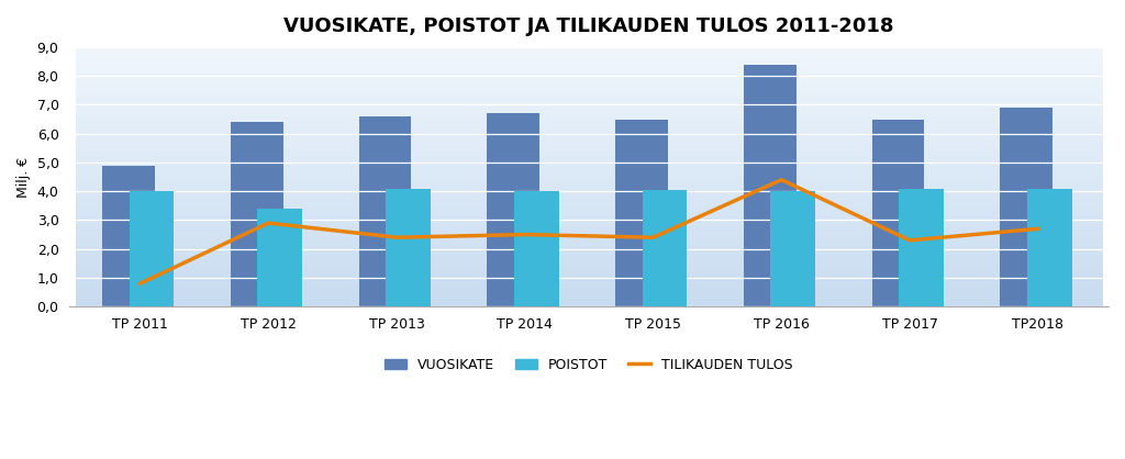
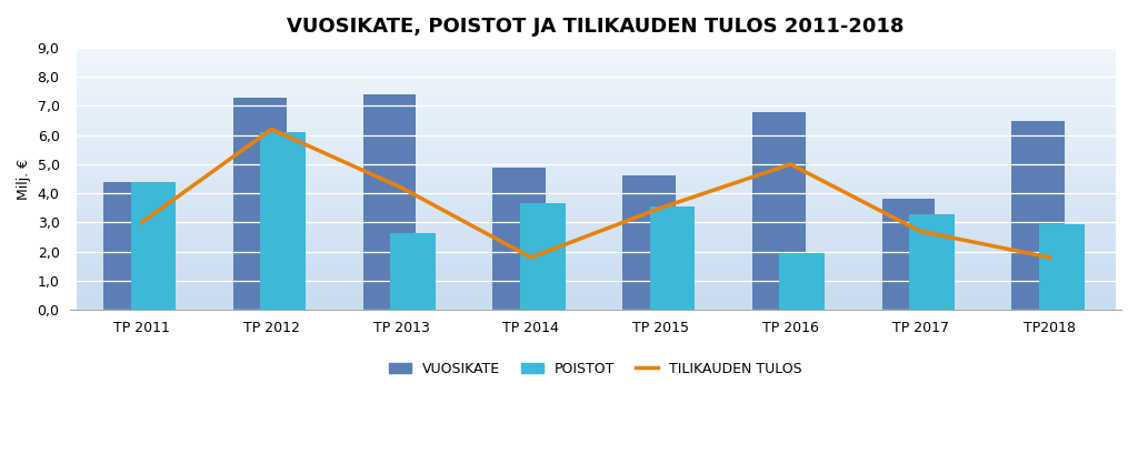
VUOSIKATE/TP 2011: 4,9 -> 4,4
TILIKAUDEN TULOS/TP 2011: 0,8 -> 3,0
POISTOT/TP 2011: 4,00 -> 4,40
VUOSIKATE/TP 2012: 6,4 -> 7,3
TILIKAUDEN TULOS/TP 2012: 2,9 -> 6,2
POISTOT/TP 2012: 3,40 -> 6,10
VUOSIKATE/TP 2013: 6,6 -> 7,4
TILIKAUDEN TULOS/TP 2013: 2,4 -> 4,2
POISTOT/TP 2013: 4,10 -> 2,65
VUOSIKATE/TP 2014: 6,7 -> 4,9
TILIKAUDEN TULOS/TP 2014: 2,5 -> 1,8
POISTOT/TP 2014: 4,00 -> 3,65
VUOSIKATE/TP 2015: 6,5 -> 4,6
TILIKAUDEN TULOS/TP 2015: 2,4 -> 3,5
POISTOT/TP 2015: 4,05 -> 3,55
VUOSIKATE/TP 2016: 8,4 -> 6,8
TILIKAUDEN TULOS/TP 2016: 4,4 -> 5,0
POISTOT/TP 2016: 4,00 -> 1,95
VUOSIKATE/TP 2017: 6,5 -> 3,8
TILIKAUDEN TULOS/TP 2017: 2,3 -> 2,7
POISTOT/TP 2017: 4,10 -> 3,30
VUOSIKATE/TP2018: 6,9 -> 6,5
TILIKAUDEN TULOS/TP2018: 2,7 -> 1,8
POISTOT/TP2018: 4,10 -> 2,95
